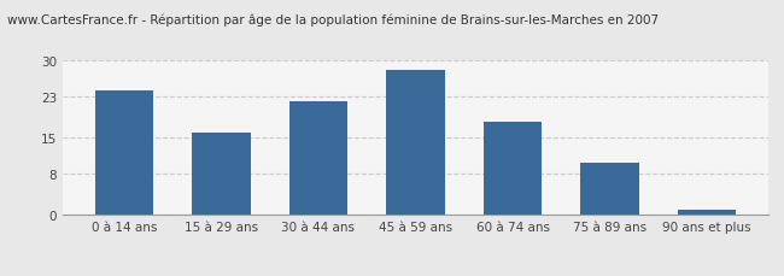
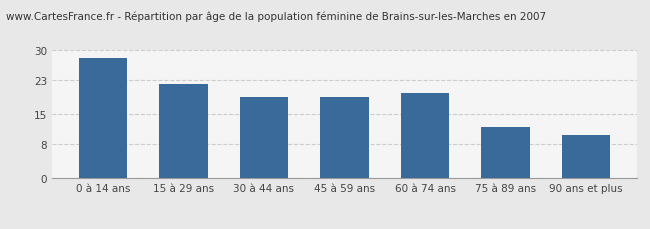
0 à 14 ans: 24 -> 28
15 à 29 ans: 16 -> 22
30 à 44 ans: 22 -> 19
45 à 59 ans: 28 -> 19
60 à 74 ans: 18 -> 20
75 à 89 ans: 10 -> 12
90 ans et plus: 1 -> 10
